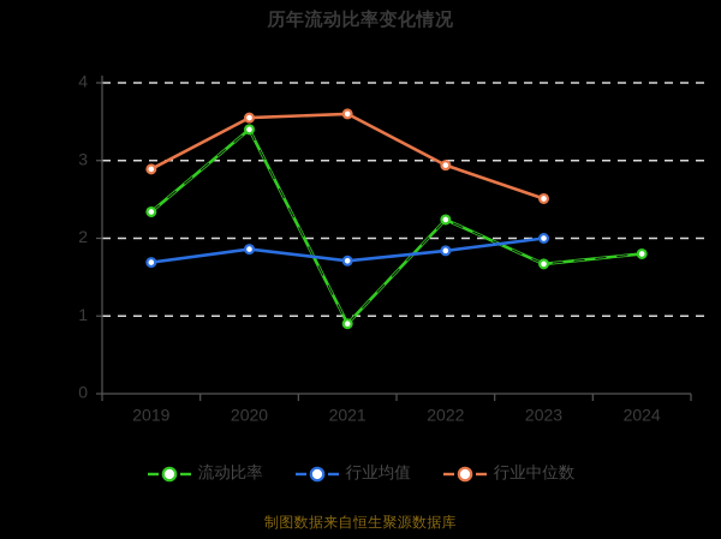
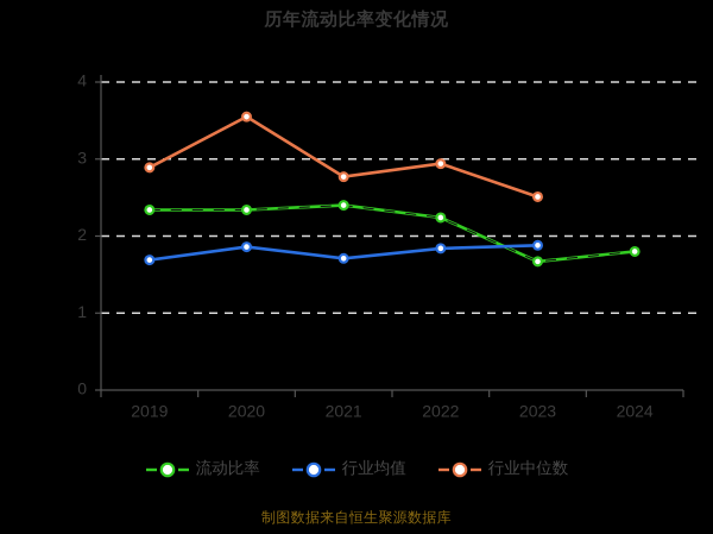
流动比率/2020: 3.4 -> 2.3
流动比率/2021: 0.9 -> 2.4
行业中位数/2021: 3.6 -> 2.8
行业均值/2023: 2.0 -> 1.9
